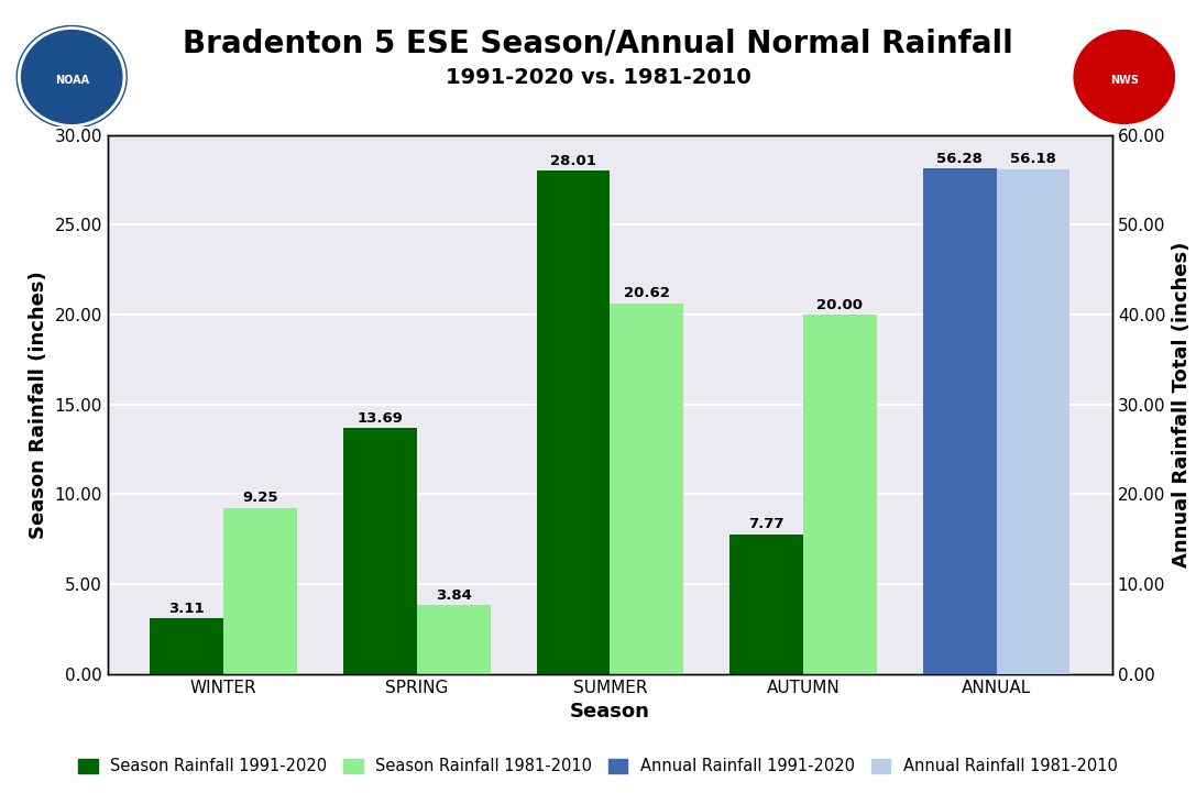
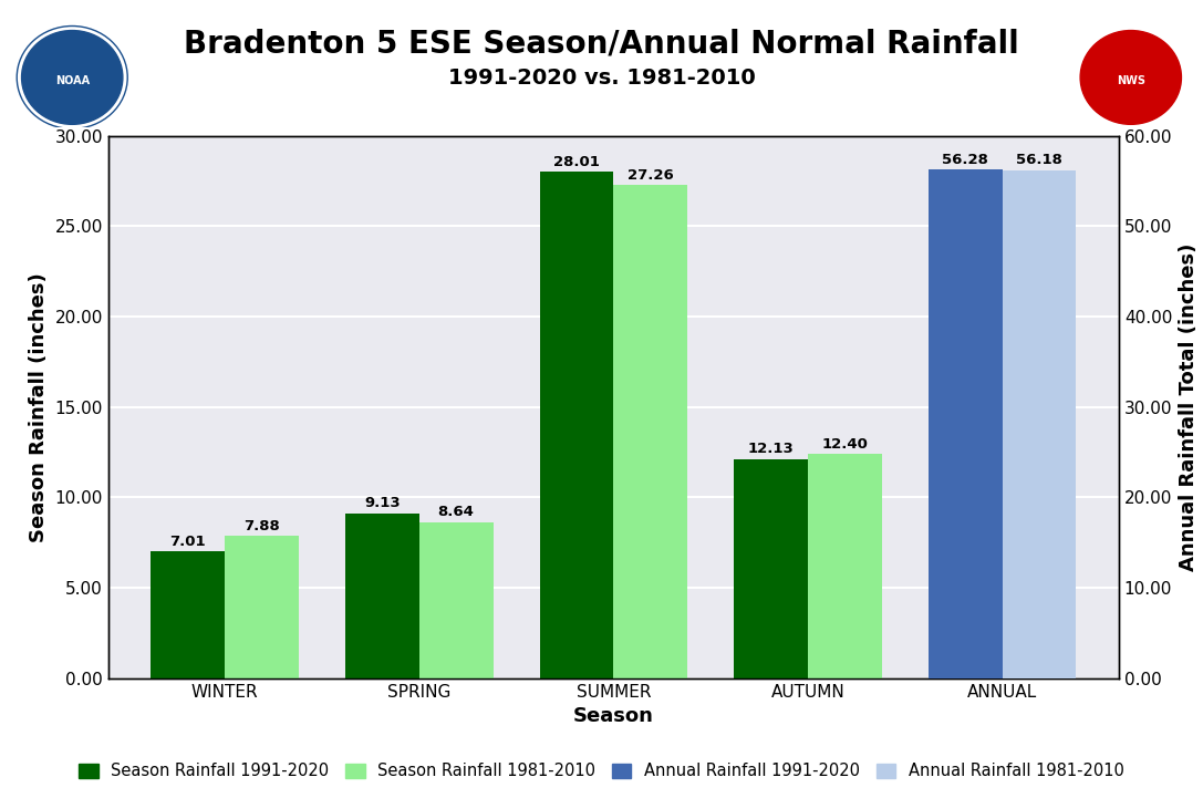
Season Rainfall 1991-2020/WINTER: 3.11 -> 7.01
Season Rainfall 1981-2010/WINTER: 9.25 -> 7.88
Season Rainfall 1991-2020/SPRING: 13.69 -> 9.13
Season Rainfall 1981-2010/SPRING: 3.84 -> 8.64
Season Rainfall 1981-2010/SUMMER: 20.62 -> 27.26
Season Rainfall 1991-2020/AUTUMN: 7.77 -> 12.13
Season Rainfall 1981-2010/AUTUMN: 20.00 -> 12.40
